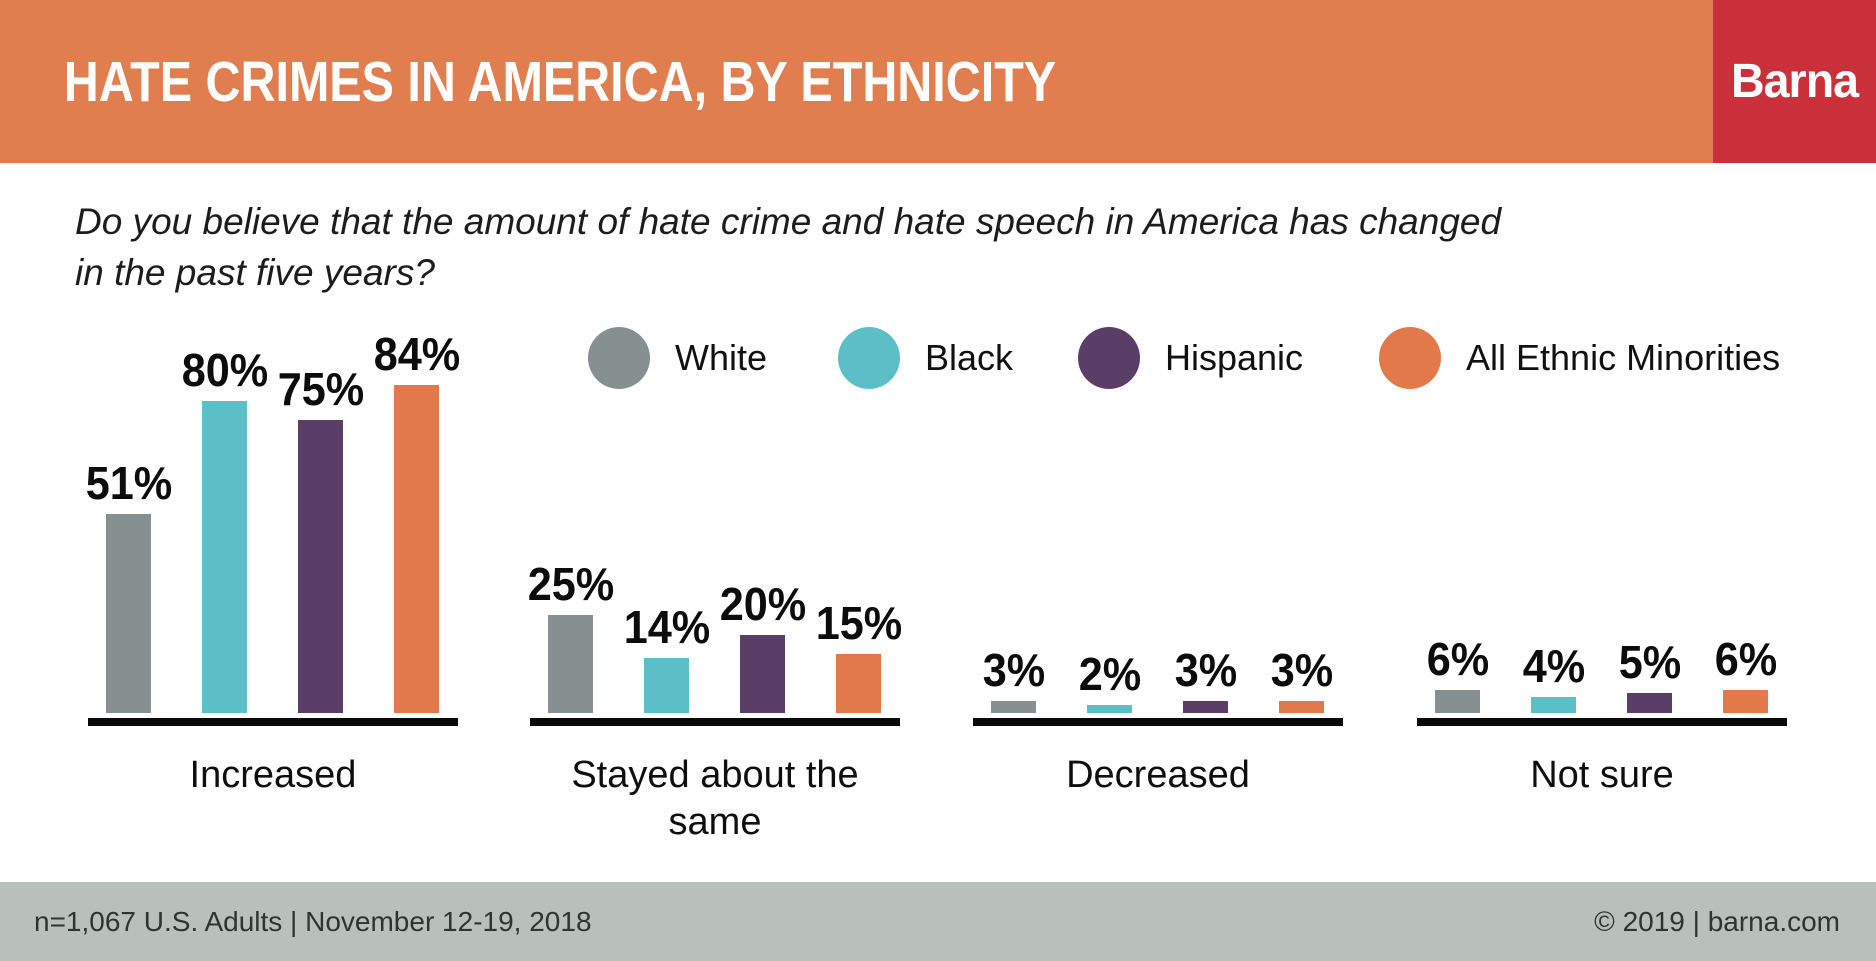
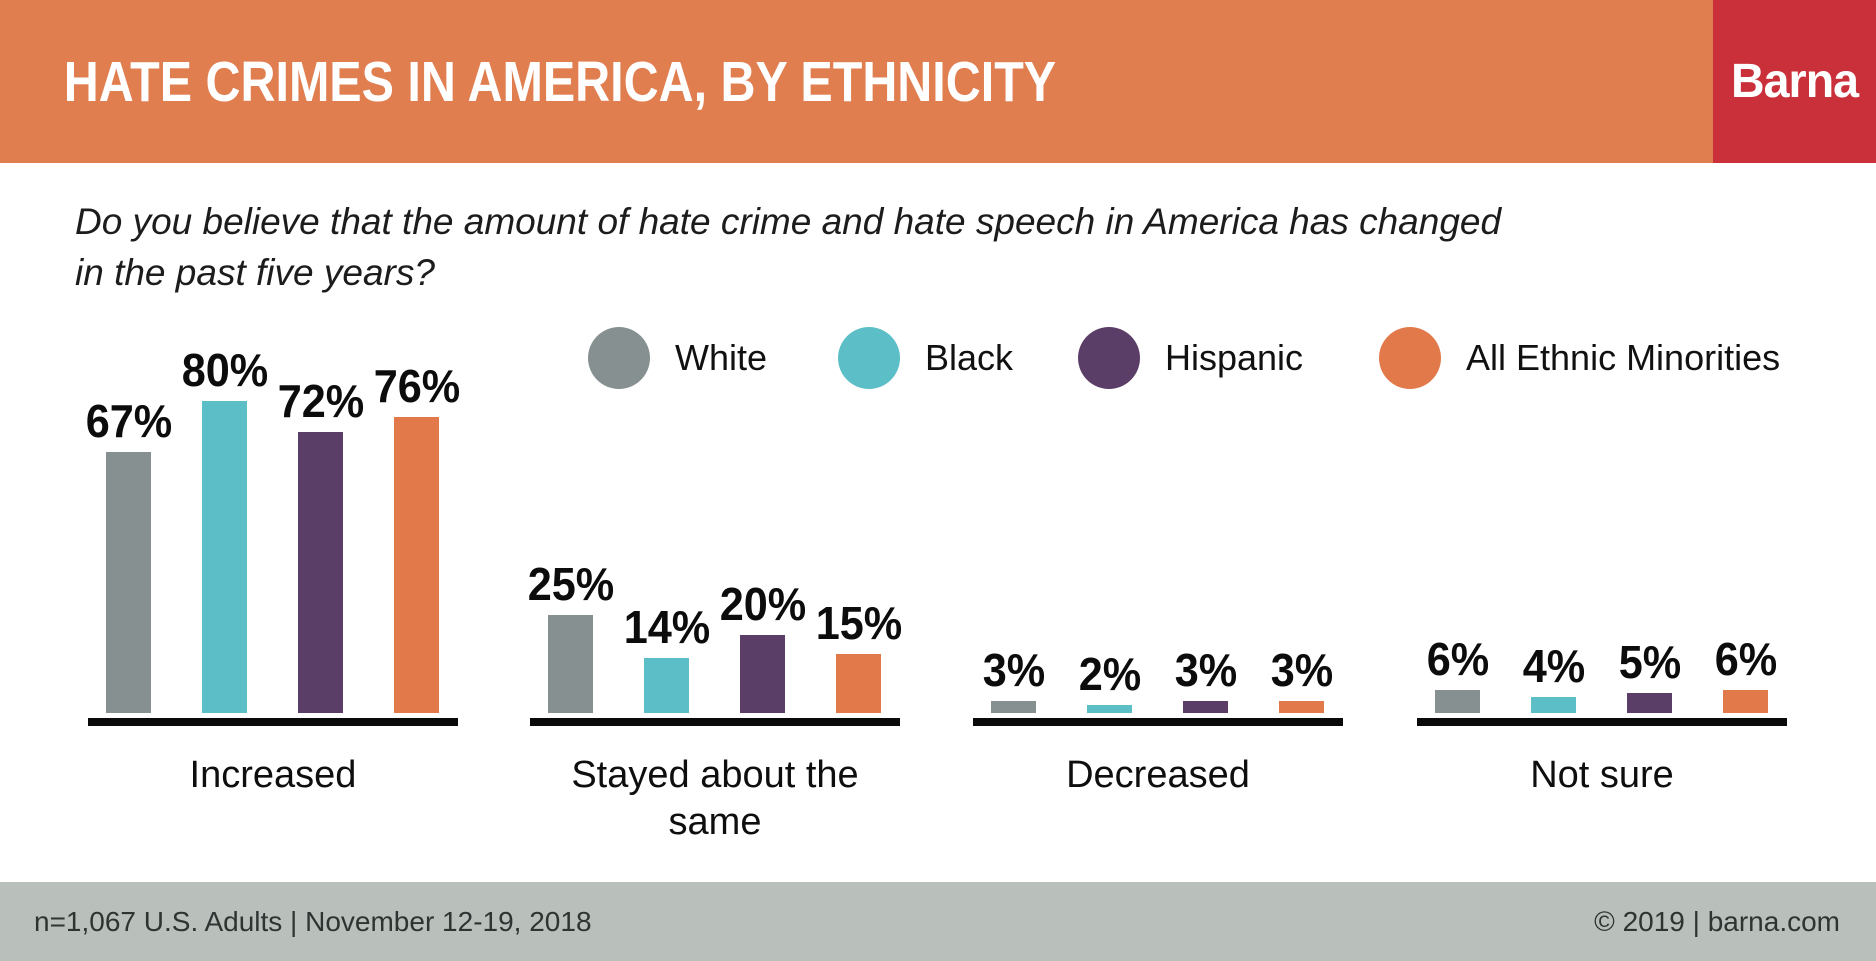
White/Increased: 51% -> 67%
Hispanic/Increased: 75% -> 72%
All Ethnic Minorities/Increased: 84% -> 76%
